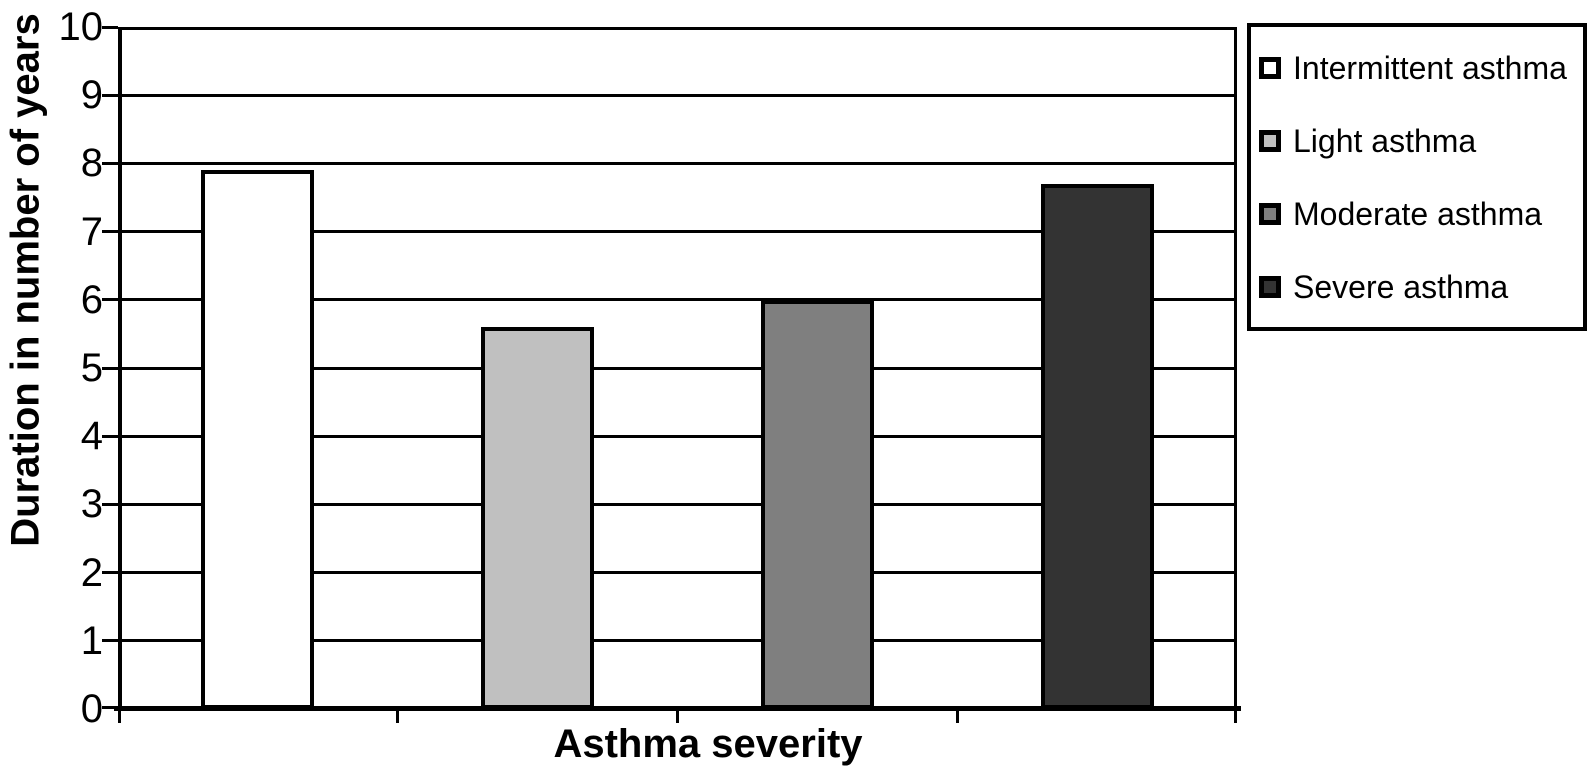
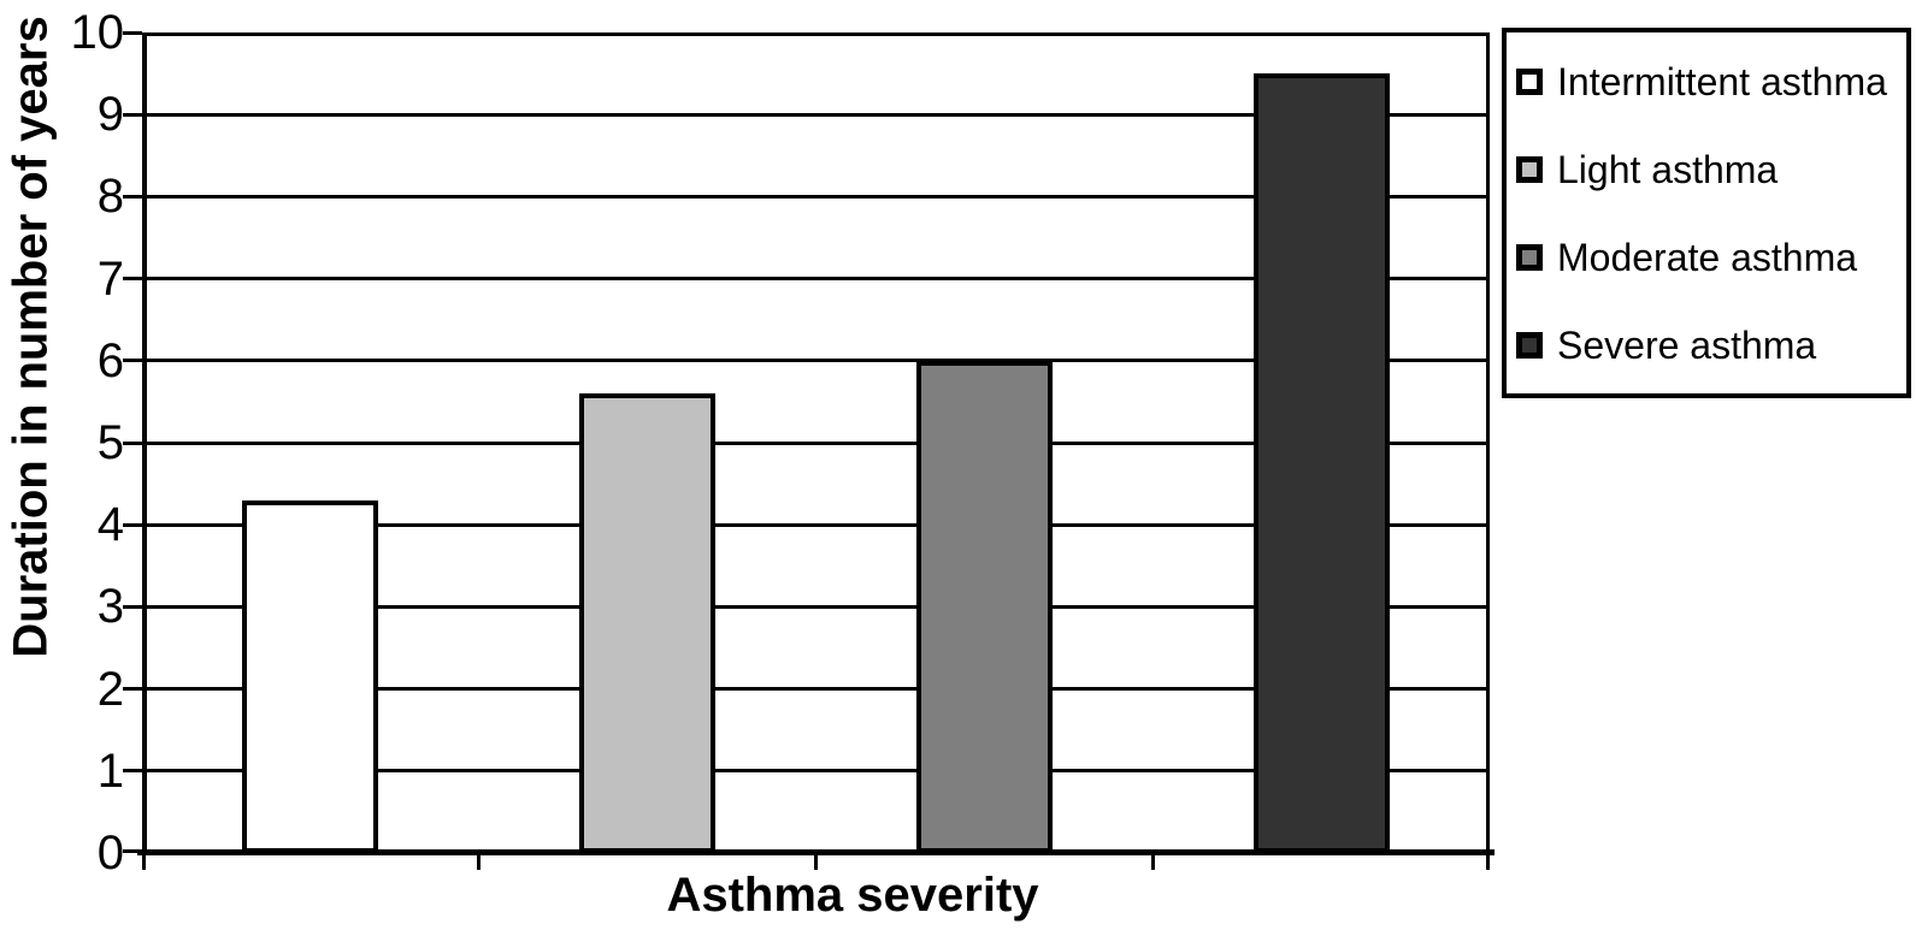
Intermittent asthma: 7.9 -> 4.3
Severe asthma: 7.7 -> 9.5
